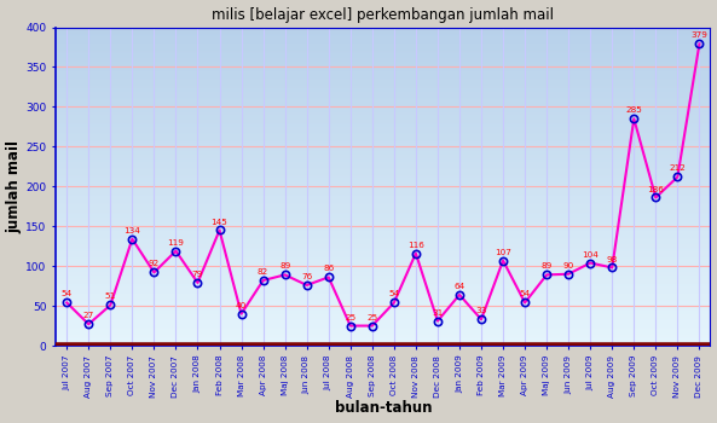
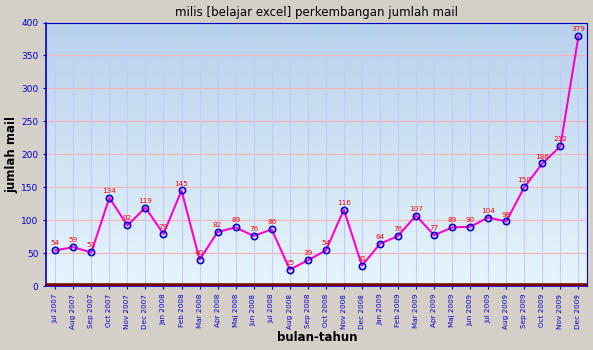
Aug 2007: 27 -> 59
Sep 2008: 25 -> 39
Feb 2009: 33 -> 76
Apr 2009: 54 -> 77
Sep 2009: 285 -> 150
